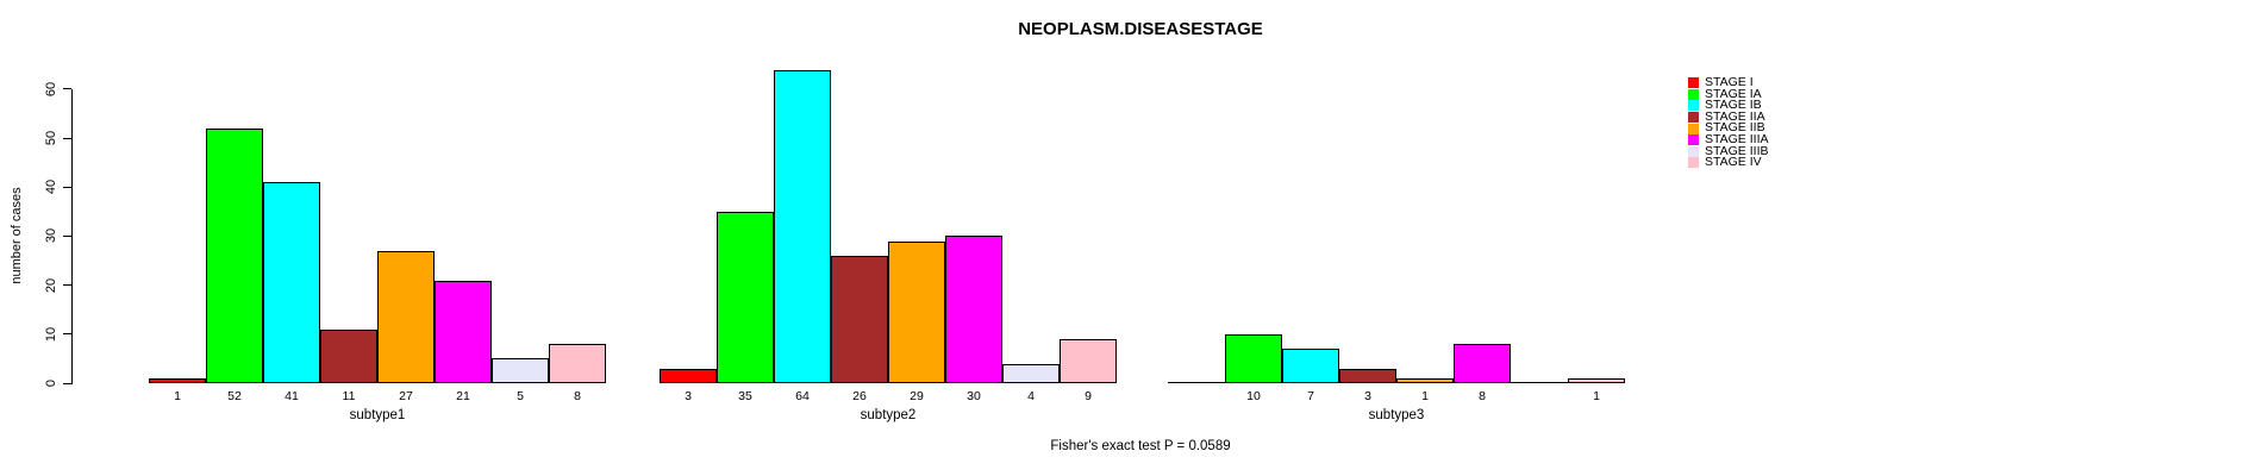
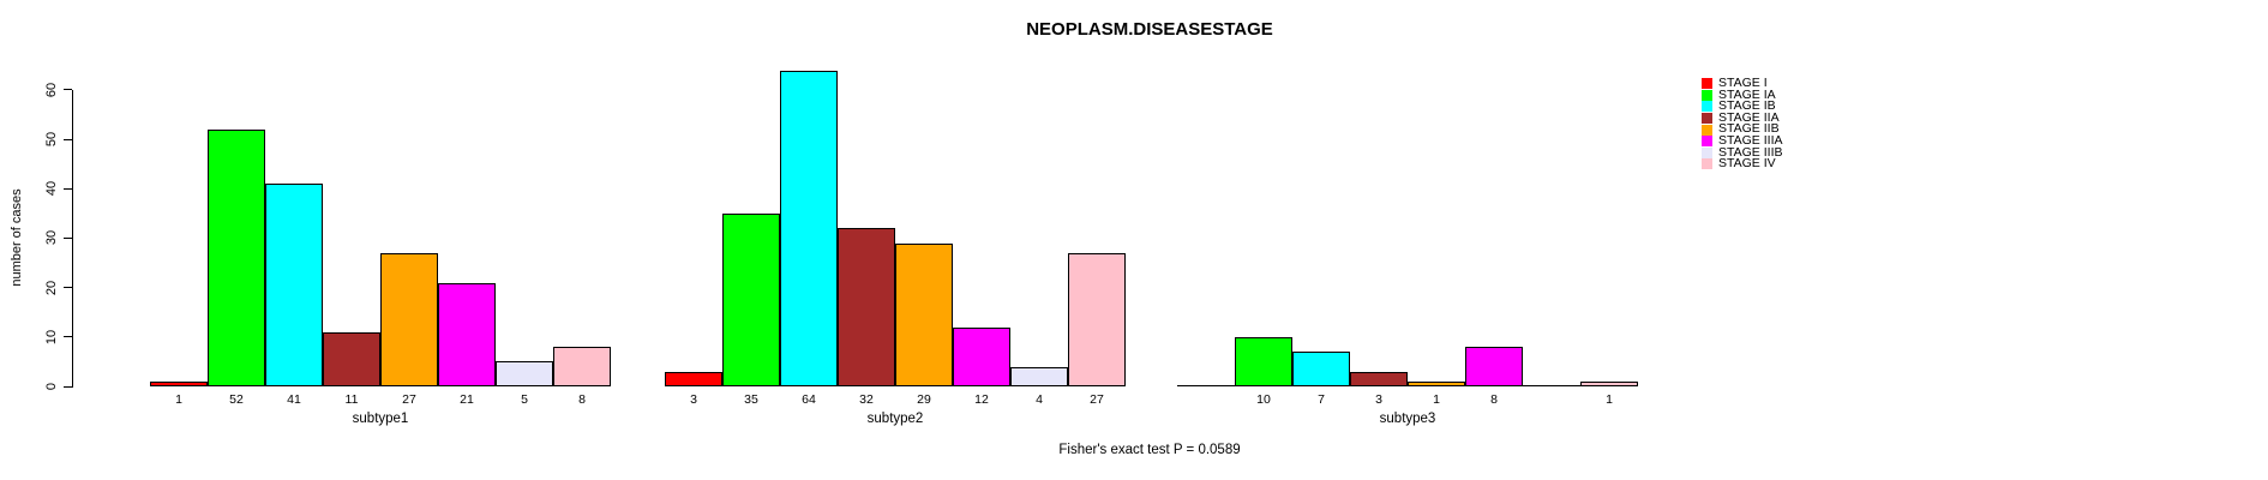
STAGE IIA/subtype2: 26 -> 32
STAGE IIIA/subtype2: 30 -> 12
STAGE IV/subtype2: 9 -> 27
